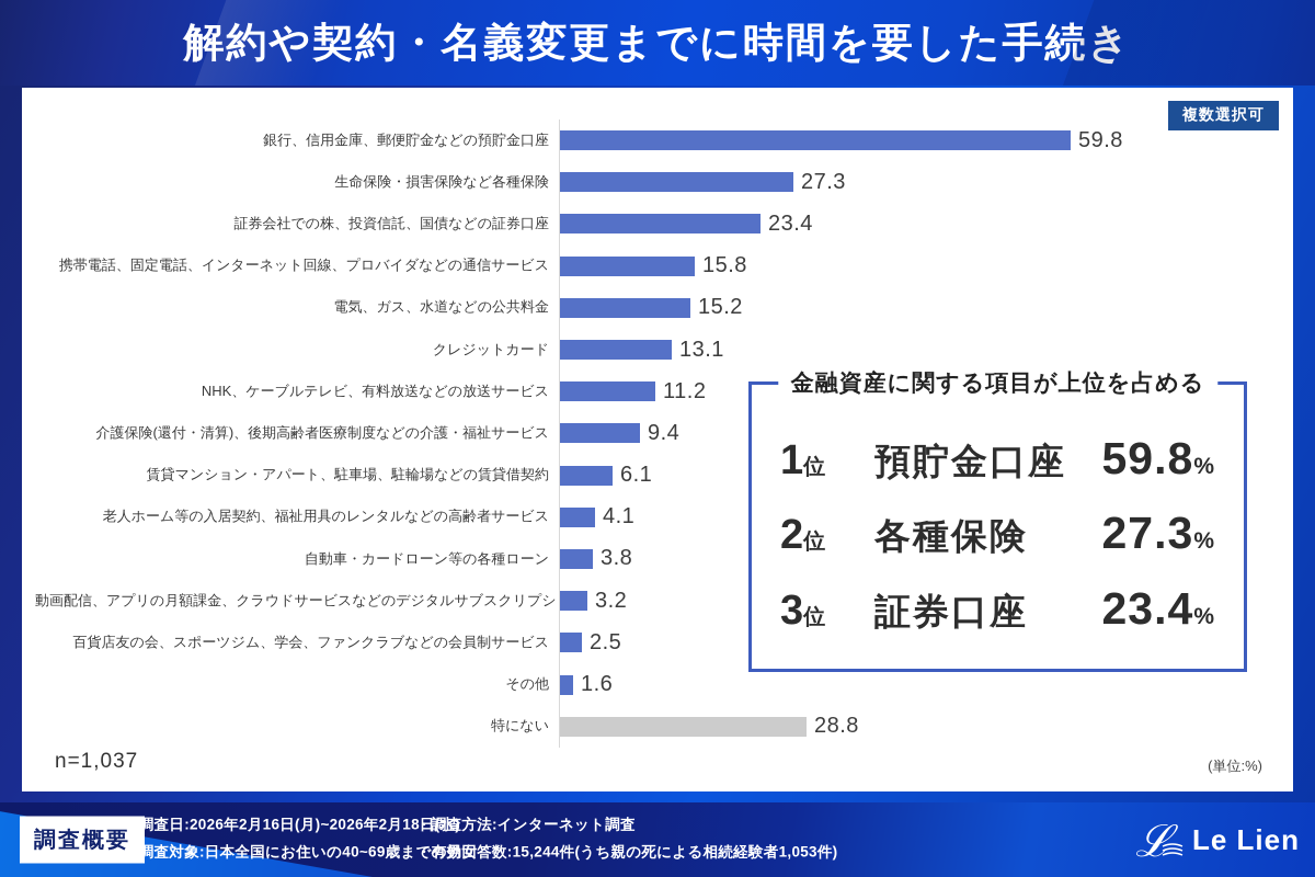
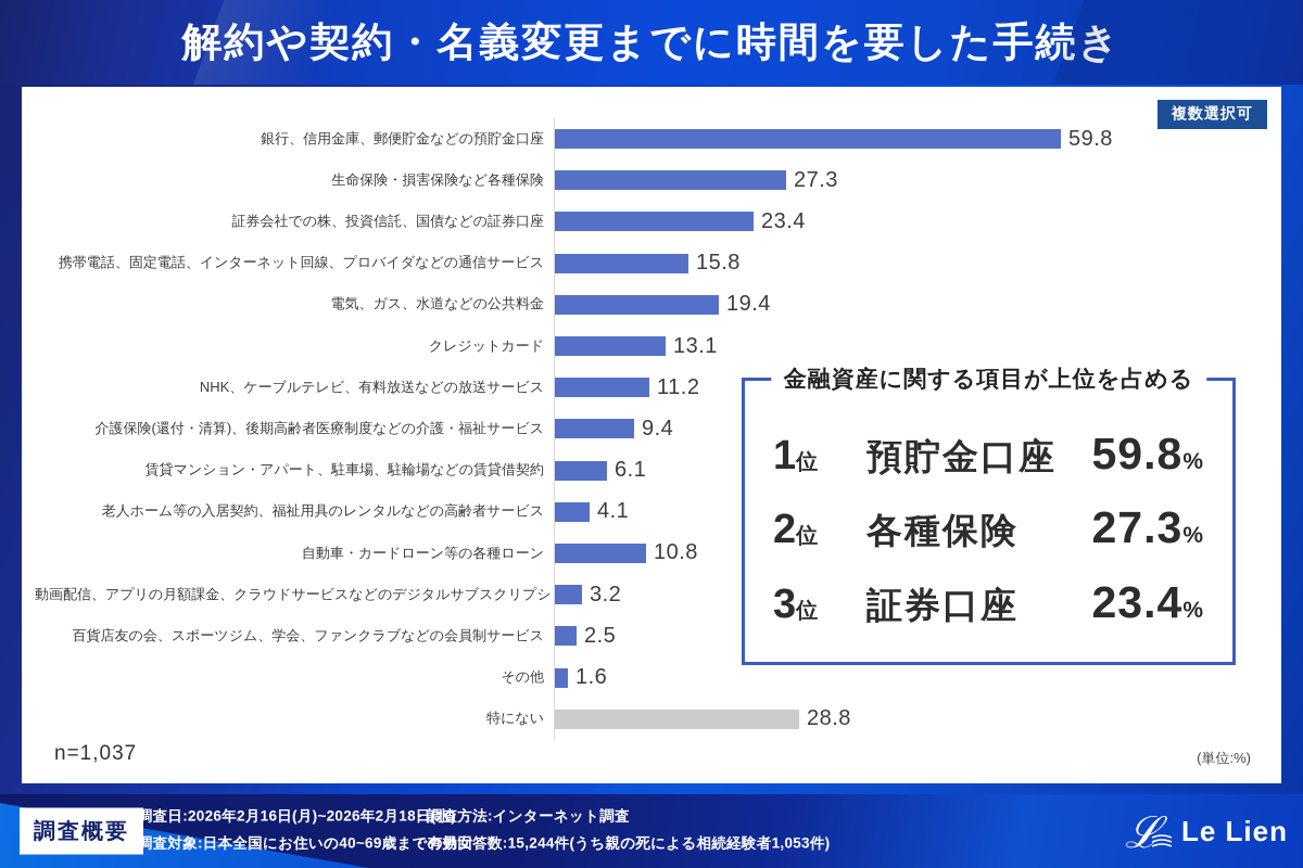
電気、ガス、水道などの公共料金: 15.2 -> 19.4
自動車・カードローン等の各種ローン: 3.8 -> 10.8
